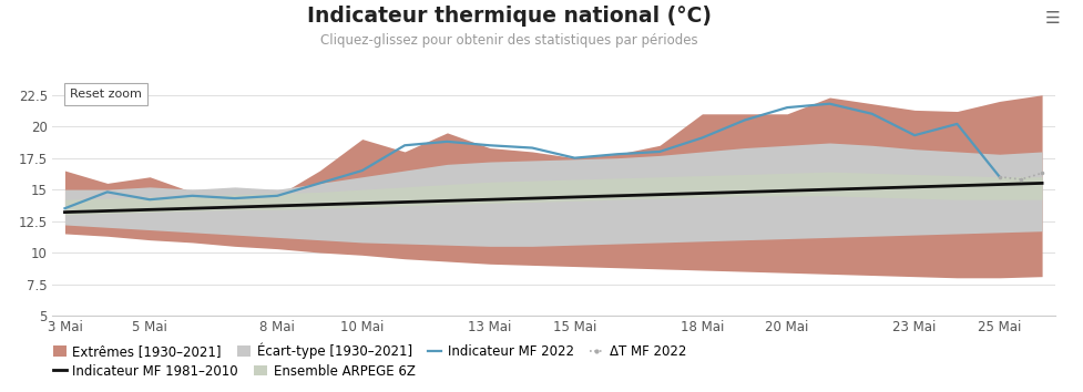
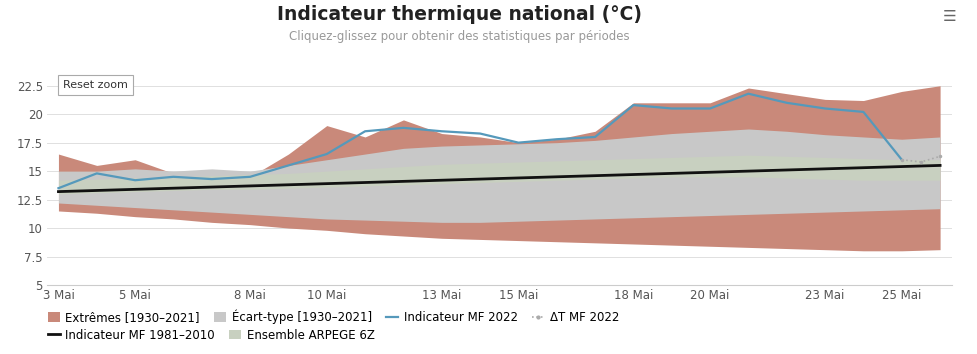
Indicateur MF 2022/18 Mai: 19.1 -> 20.8
Indicateur MF 2022/20 Mai: 21.5 -> 20.5
Indicateur MF 2022/23 Mai: 19.3 -> 20.5
